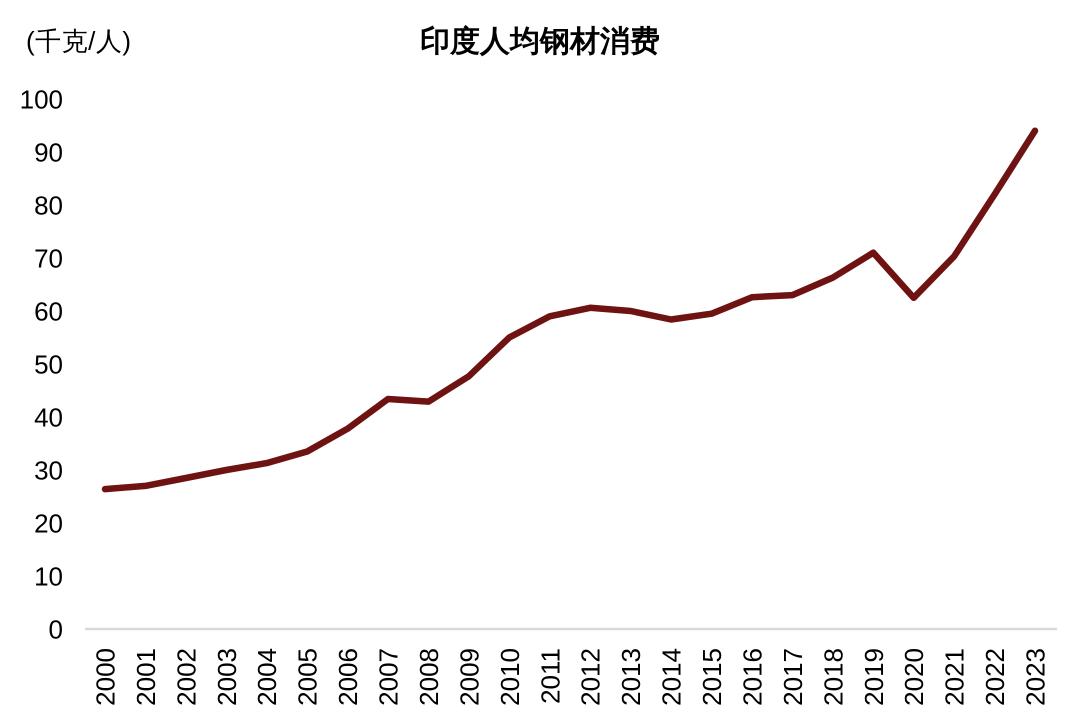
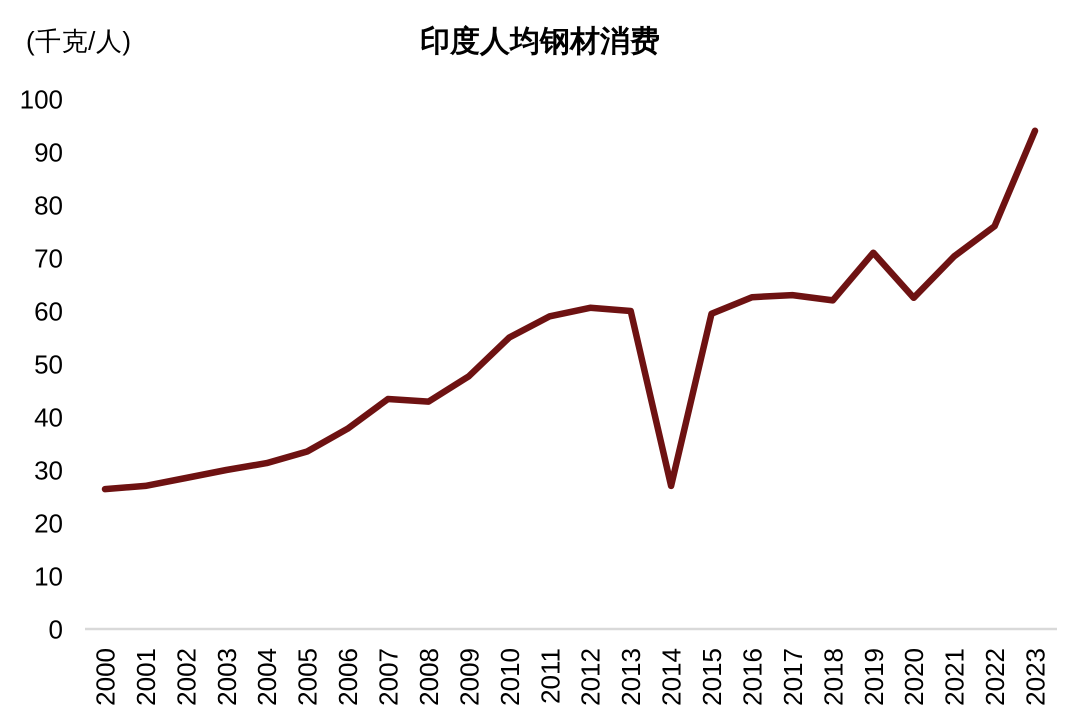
2014: 58 -> 27
2018: 66 -> 62
2022: 82 -> 76
